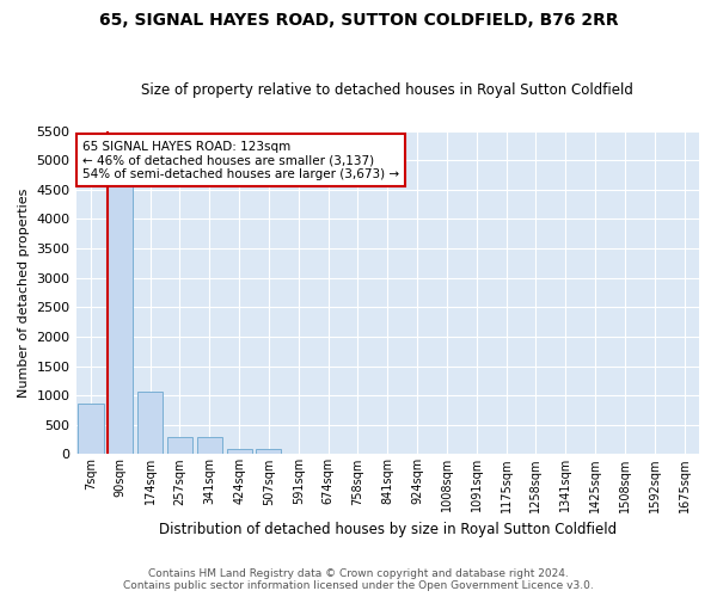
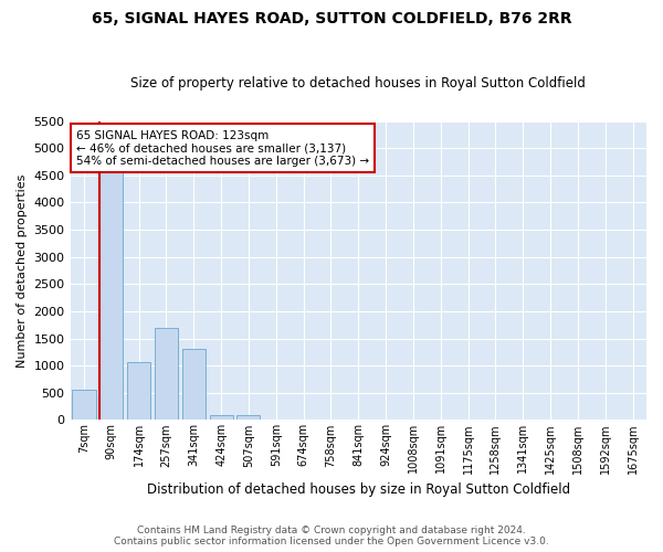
7sqm: 870 -> 550
257sqm: 290 -> 1700
341sqm: 290 -> 1300
